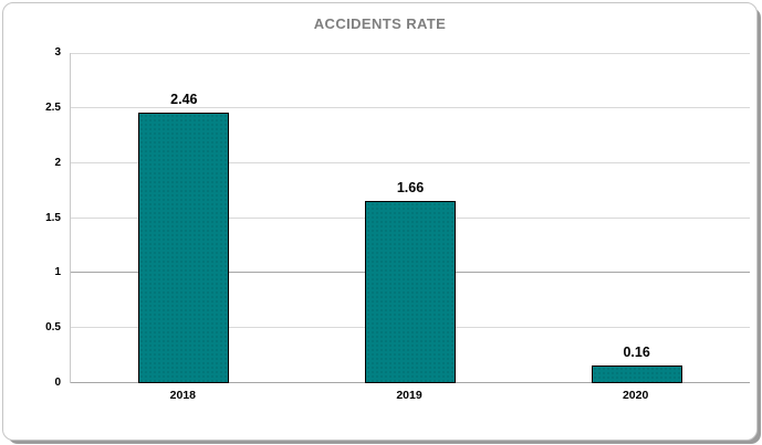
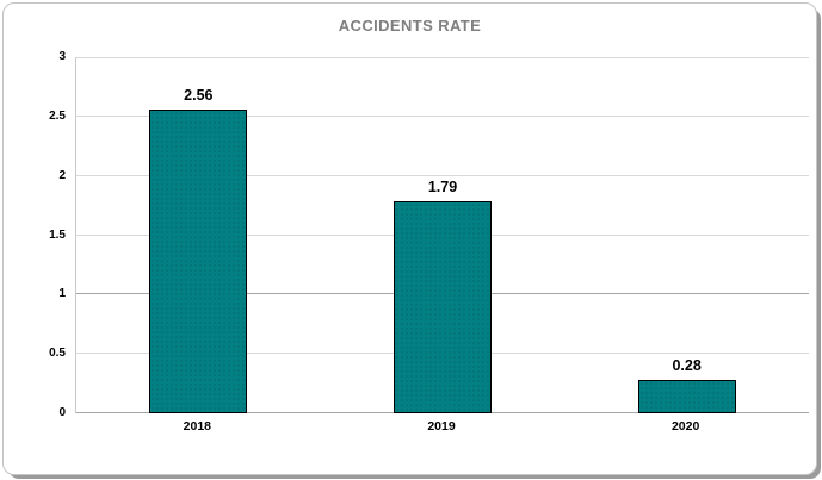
2018: 2.46 -> 2.56
2019: 1.66 -> 1.79
2020: 0.16 -> 0.28
